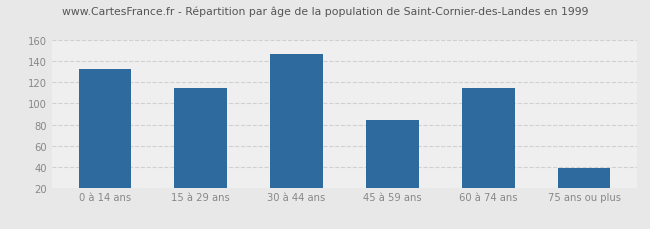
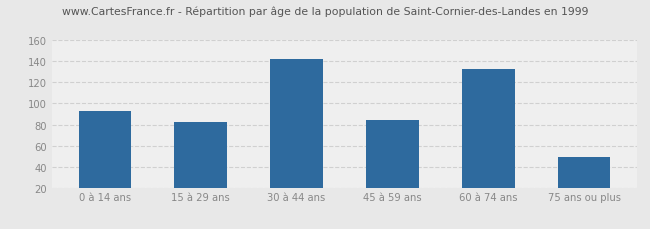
0 à 14 ans: 133 -> 93
15 à 29 ans: 115 -> 82
30 à 44 ans: 147 -> 142
60 à 74 ans: 115 -> 133
75 ans ou plus: 39 -> 49
